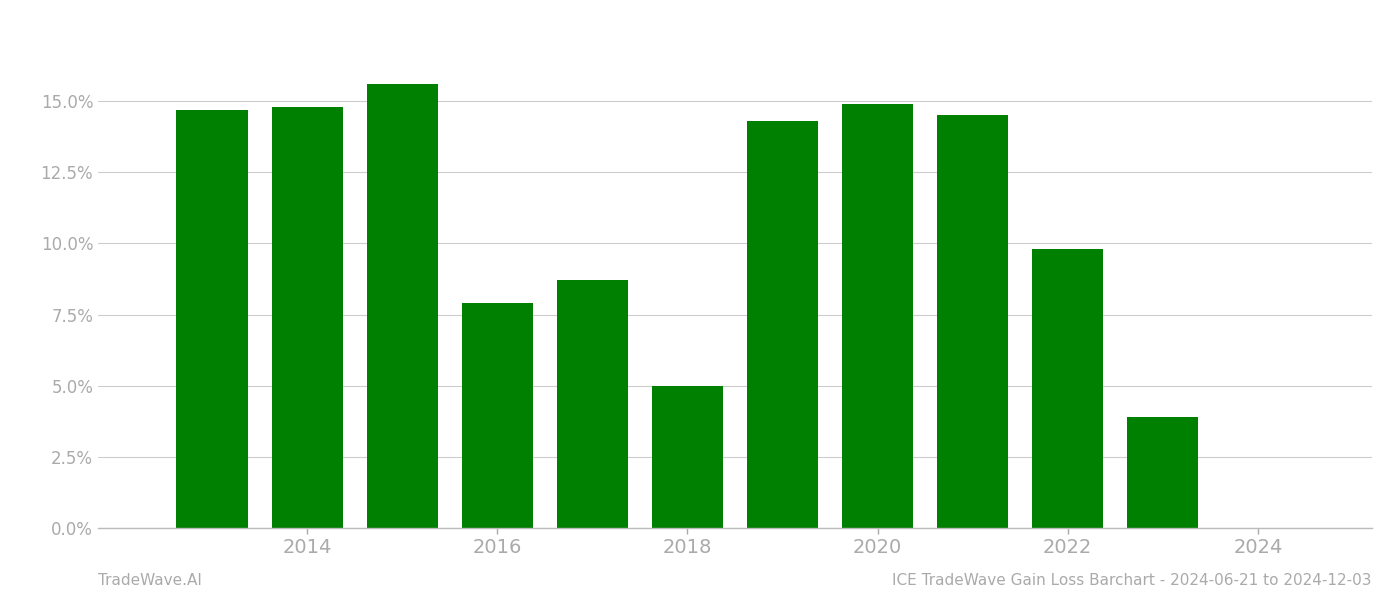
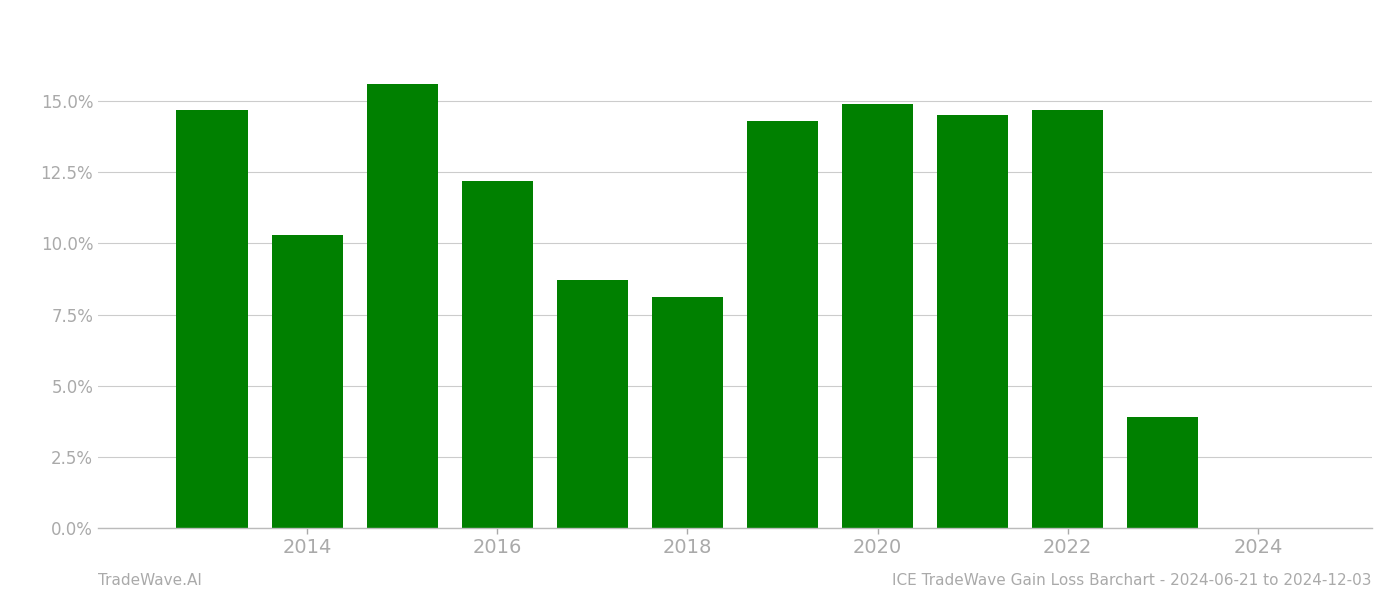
2014: 14.8% -> 10.3%
2016: 7.9% -> 12.2%
2018: 5.0% -> 8.1%
2022: 9.8% -> 14.7%
